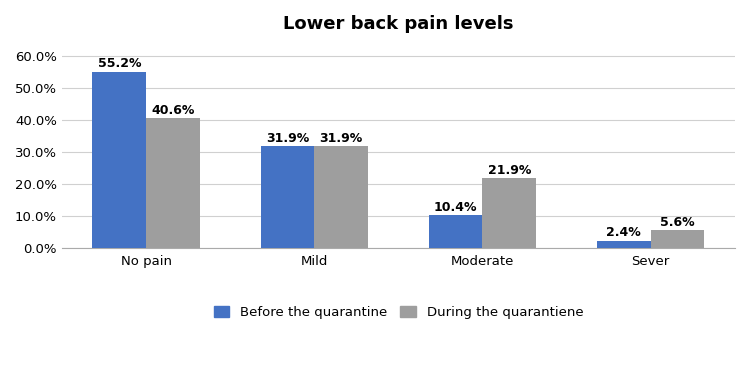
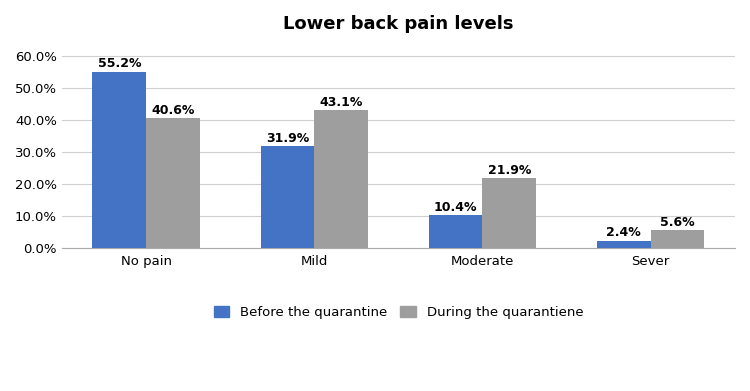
During the quarantiene/Mild: 31.9% -> 43.1%
